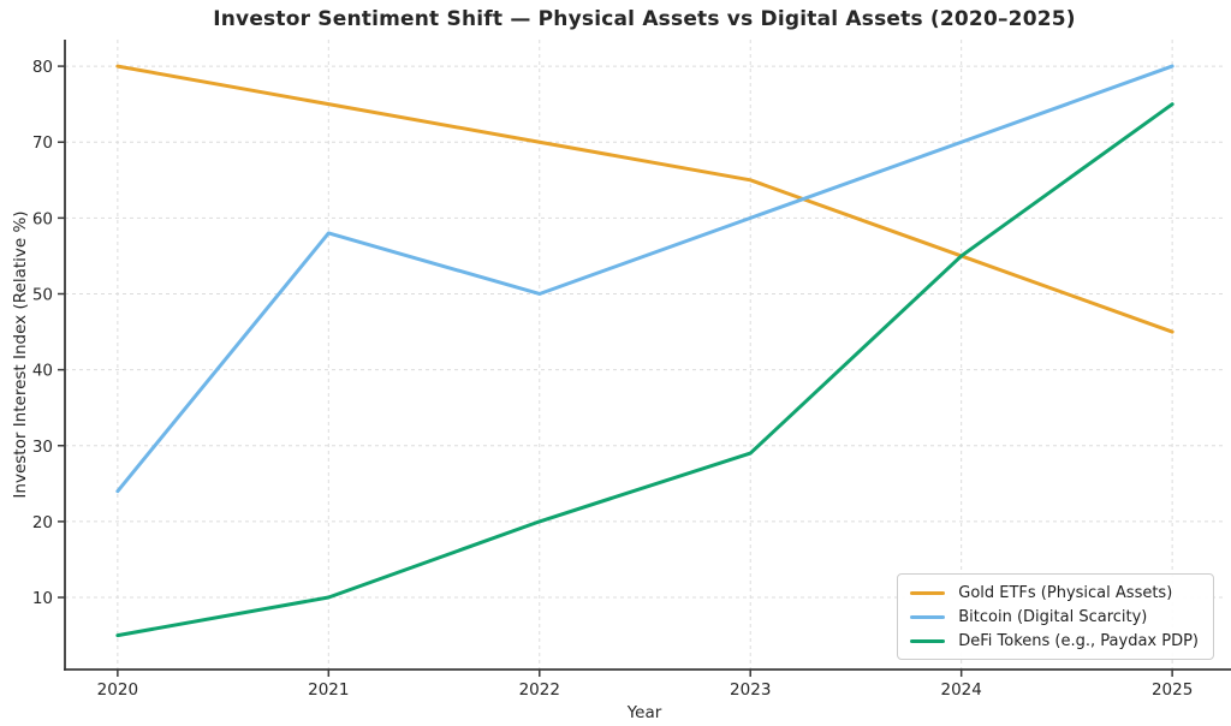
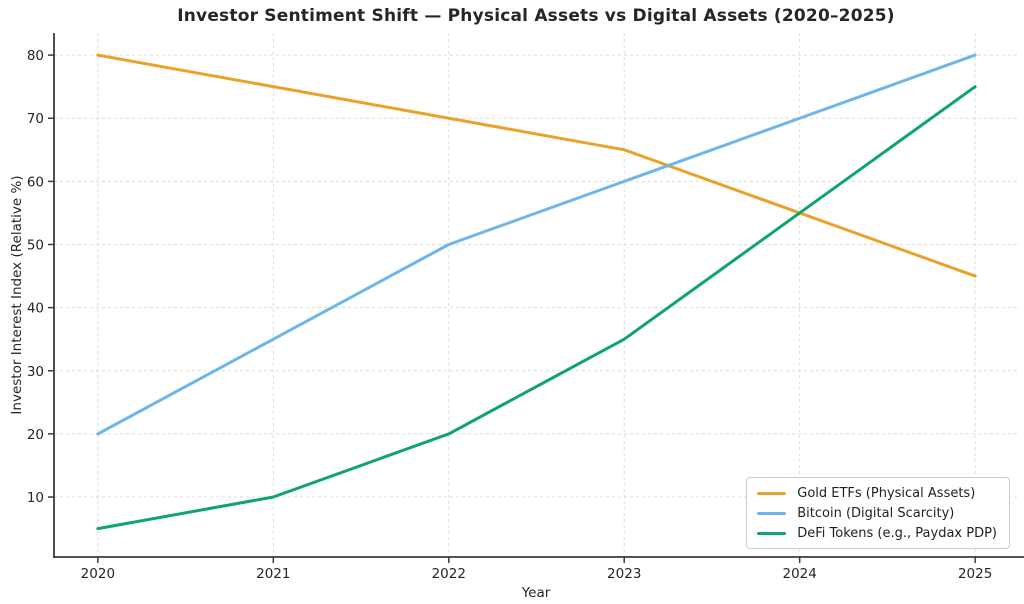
Bitcoin (Digital Scarcity)/2020: 24 -> 20
Bitcoin (Digital Scarcity)/2021: 58 -> 35
DeFi Tokens (e.g., Paydax PDP)/2023: 29 -> 35
